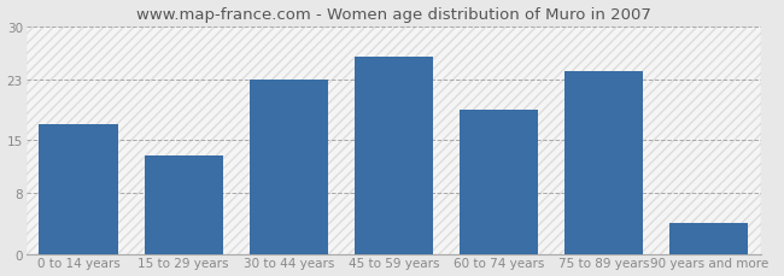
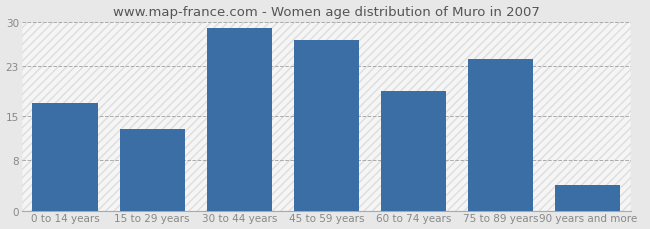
30 to 44 years: 23 -> 29
45 to 59 years: 26 -> 27
